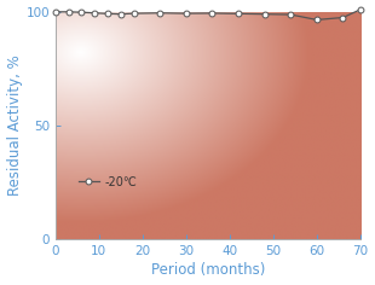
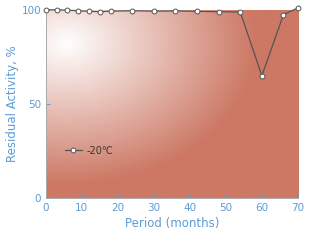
60: 96 -> 65
